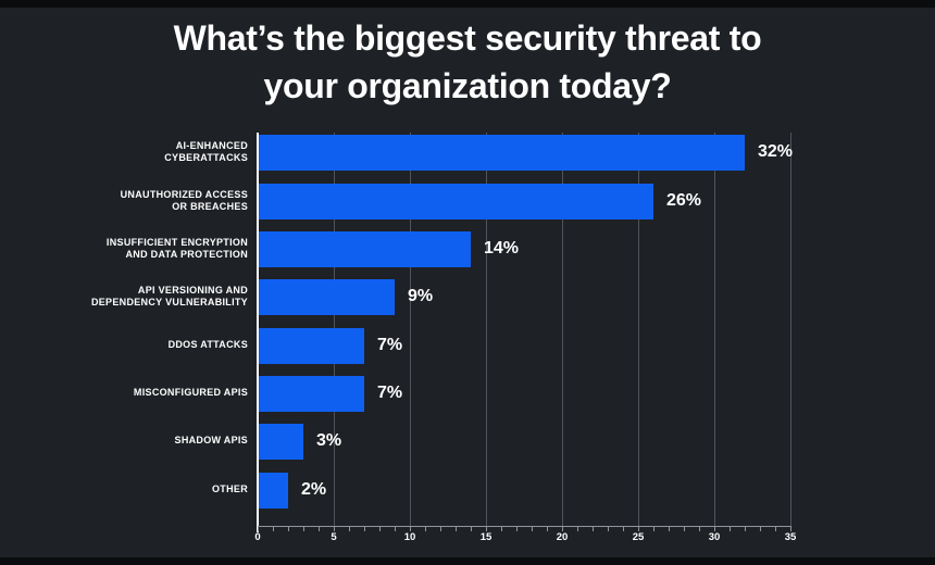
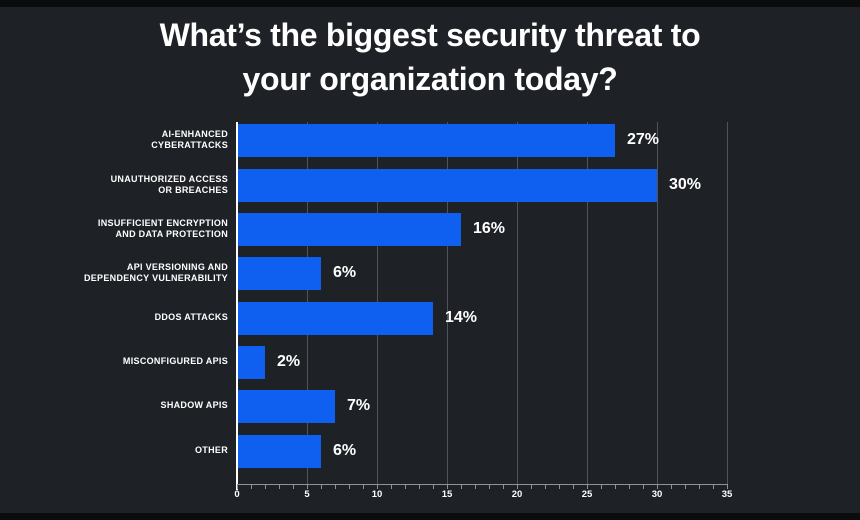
AI-ENHANCED CYBERATTACKS: 32% -> 27%
UNAUTHORIZED ACCESS OR BREACHES: 26% -> 30%
INSUFFICIENT ENCRYPTION AND DATA PROTECTION: 14% -> 16%
API VERSIONING AND DEPENDENCY VULNERABILITY: 9% -> 6%
DDOS ATTACKS: 7% -> 14%
MISCONFIGURED APIS: 7% -> 2%
SHADOW APIS: 3% -> 7%
OTHER: 2% -> 6%
